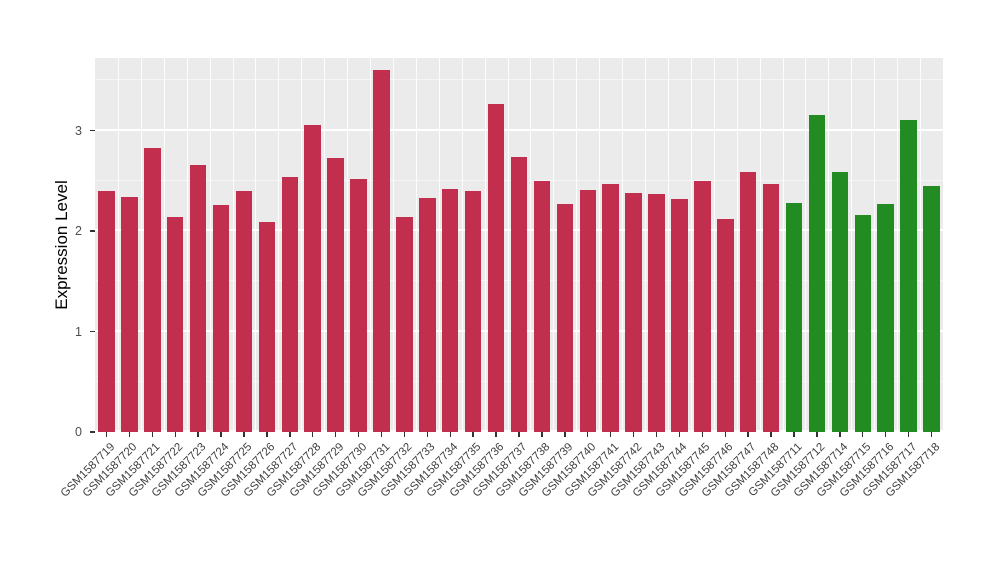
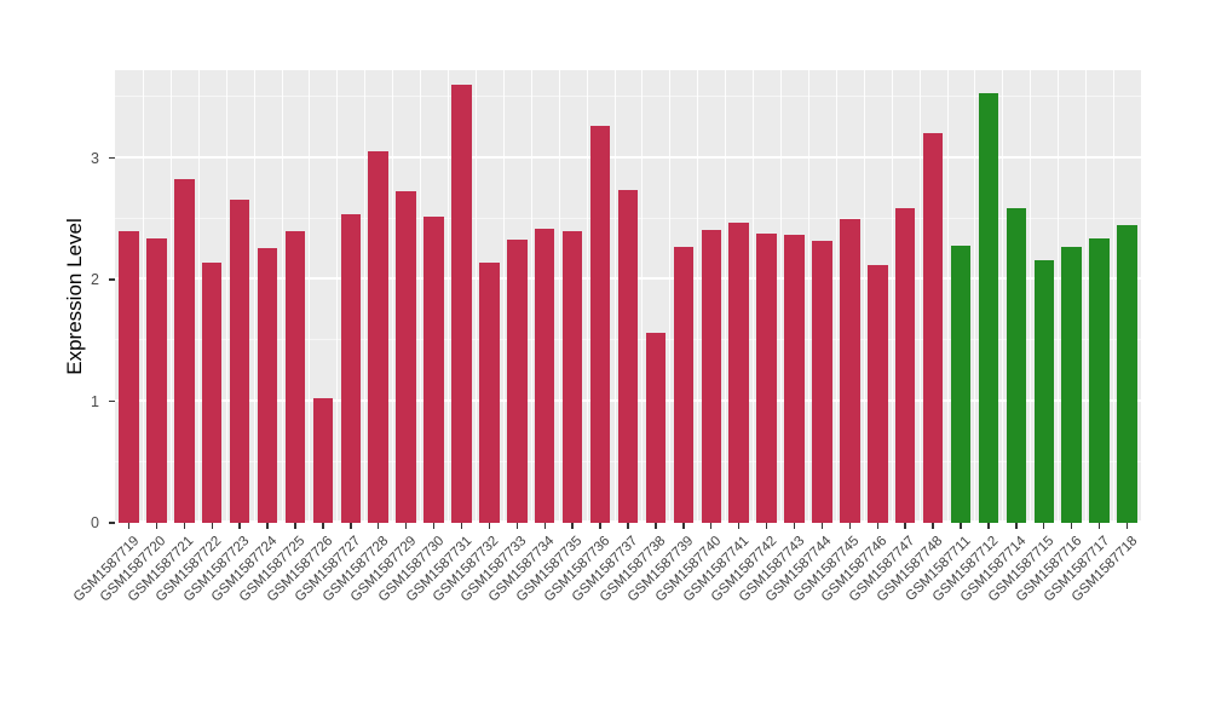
GSM1587726: 2.09 -> 1.03
GSM1587738: 2.50 -> 1.56
GSM1587748: 2.47 -> 3.20
GSM1587712: 3.15 -> 3.53
GSM1587717: 3.11 -> 2.34
